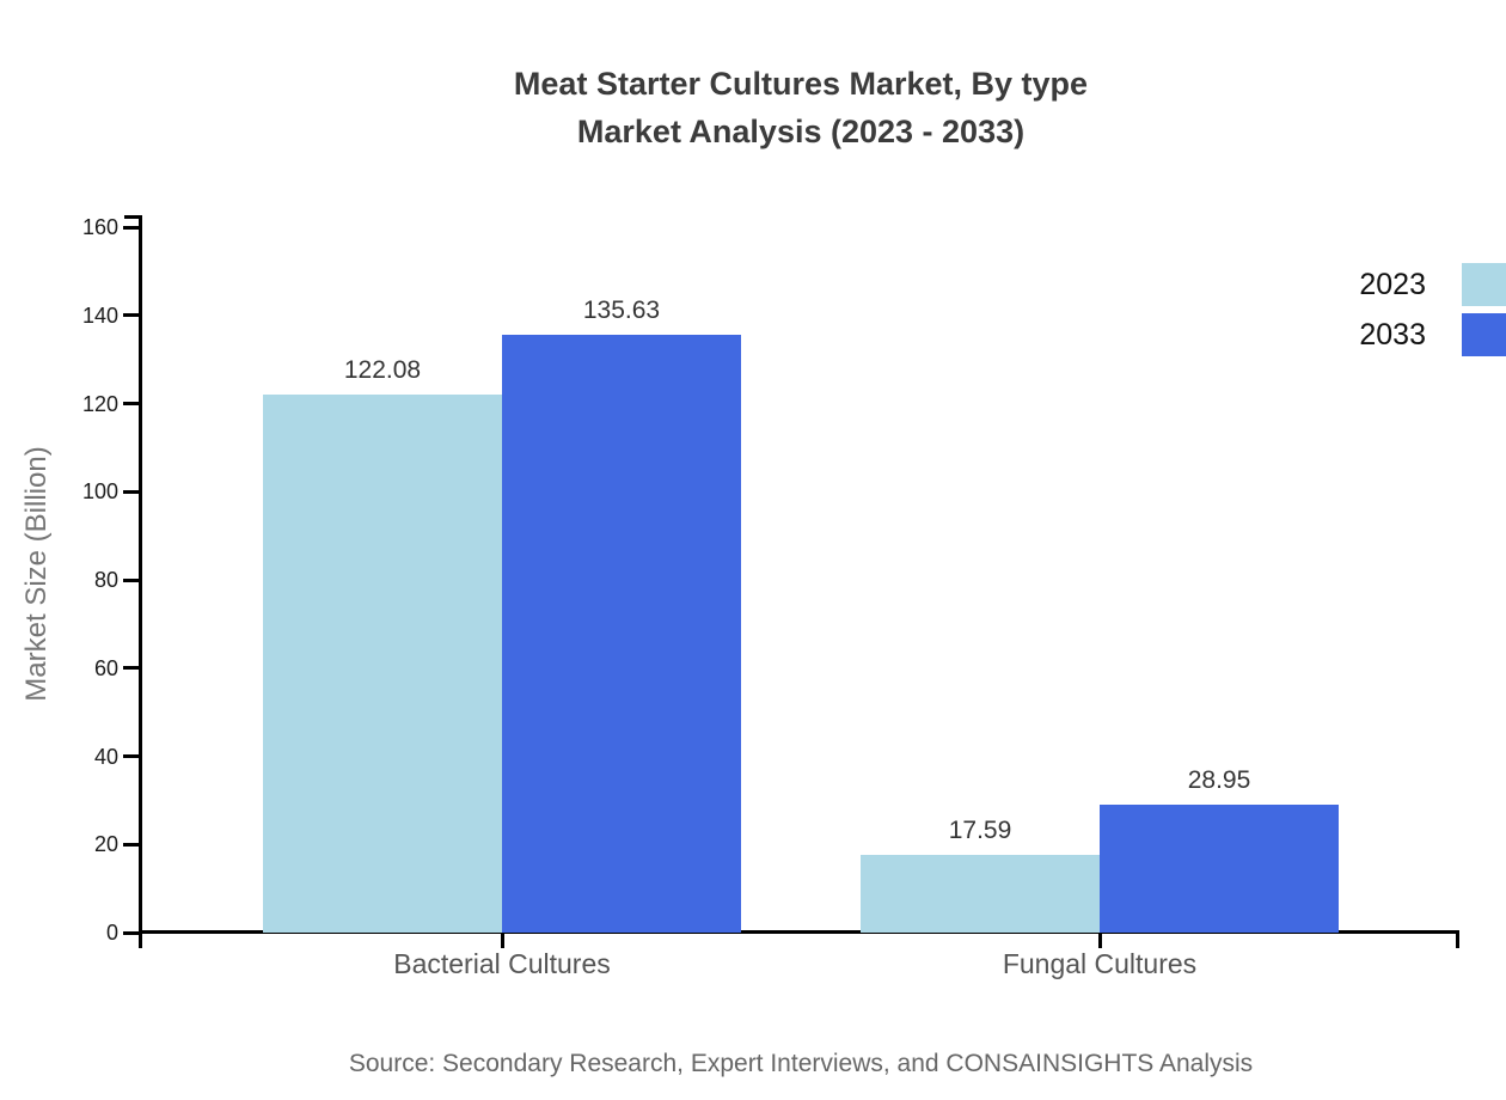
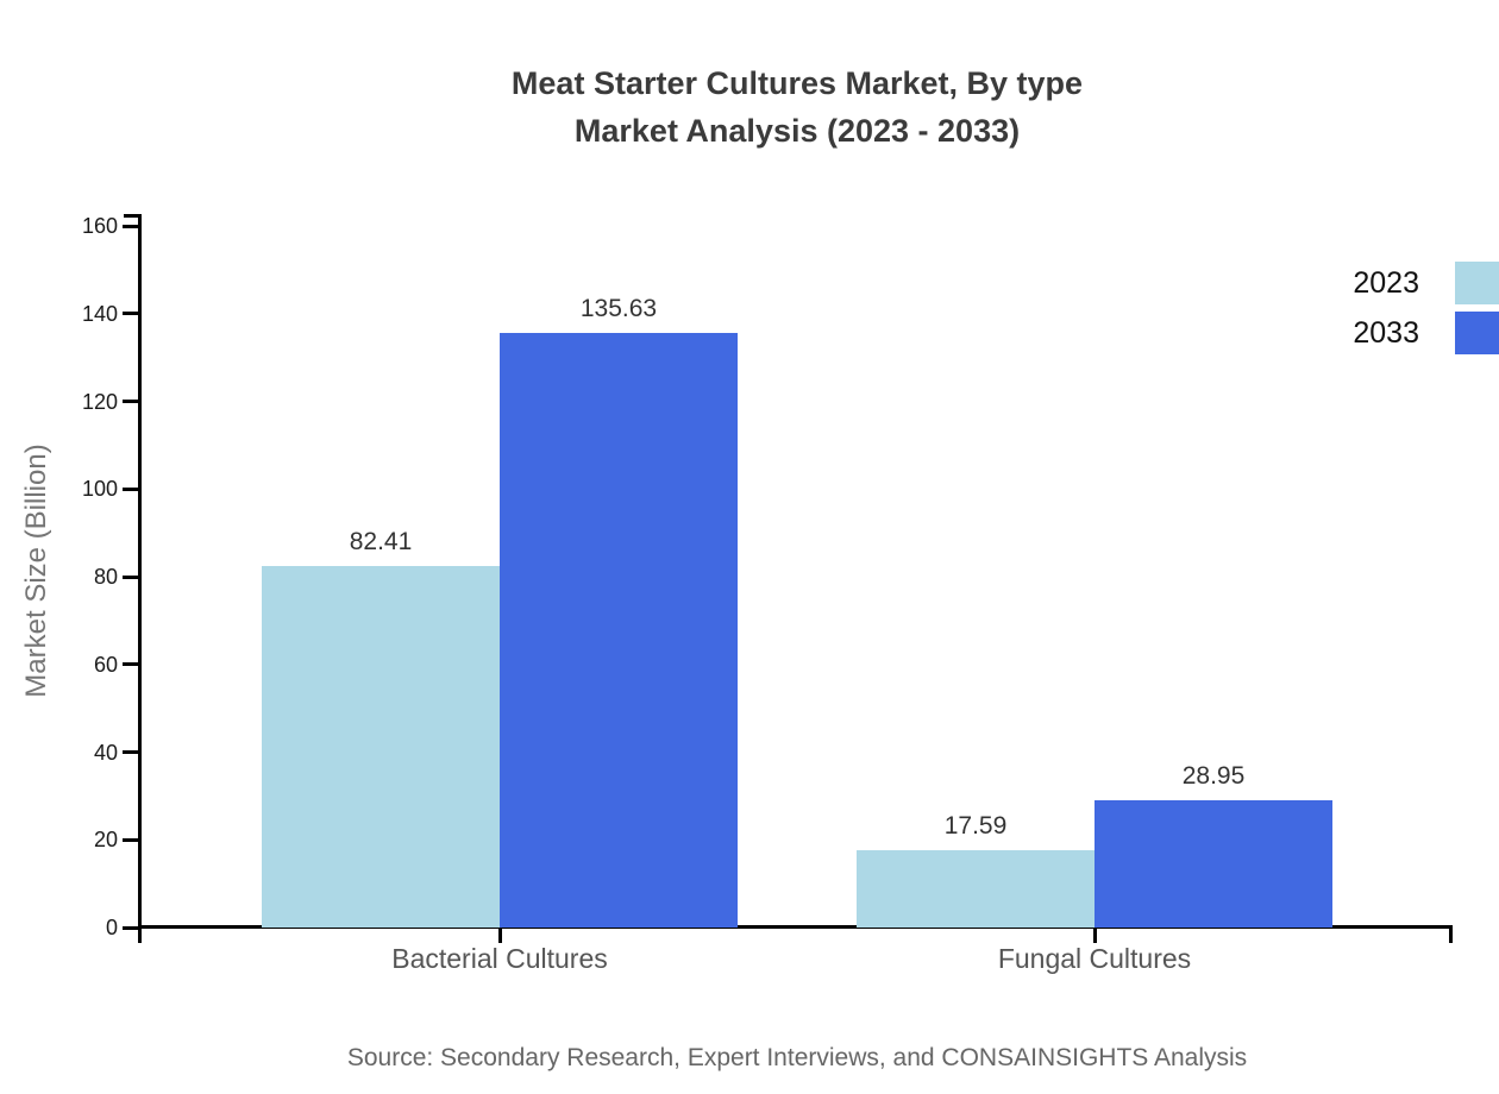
2023/Bacterial Cultures: 122.08 -> 82.41
